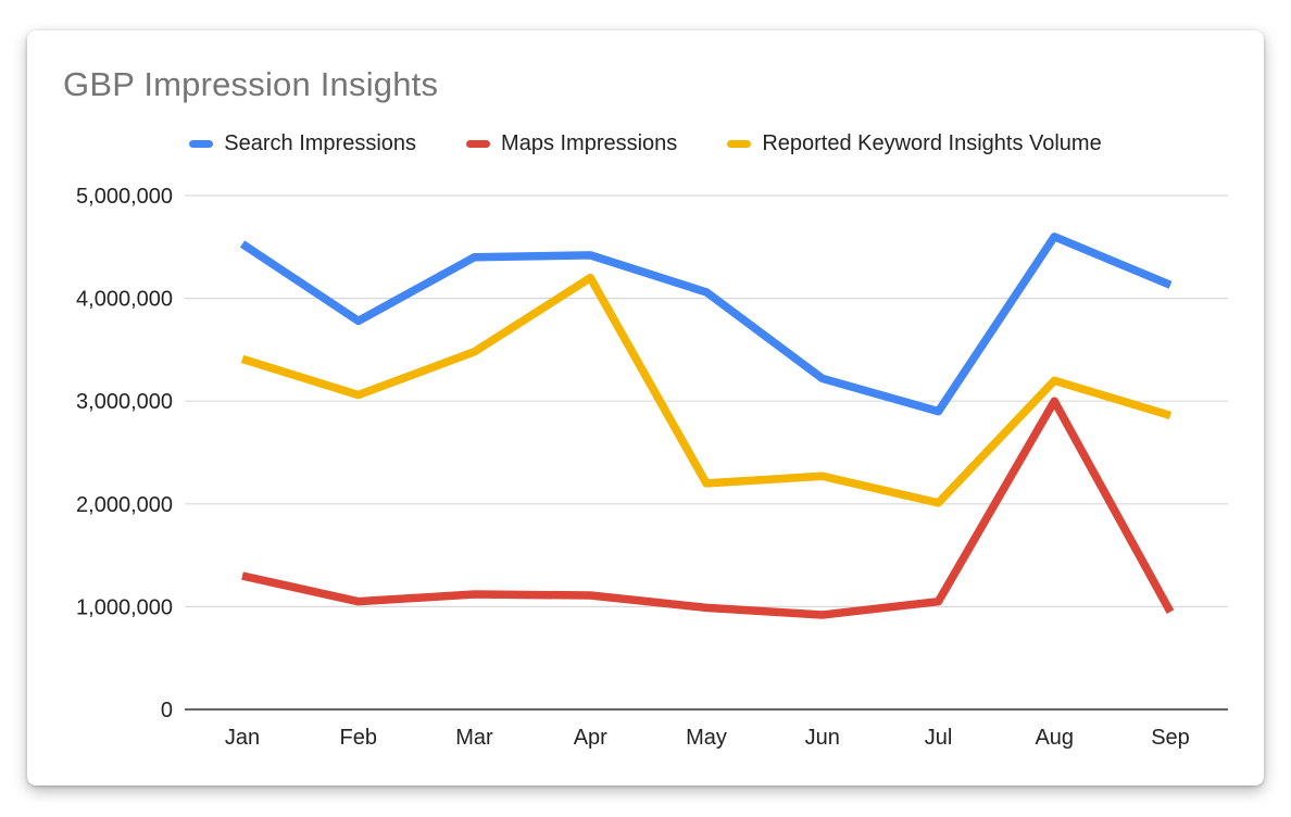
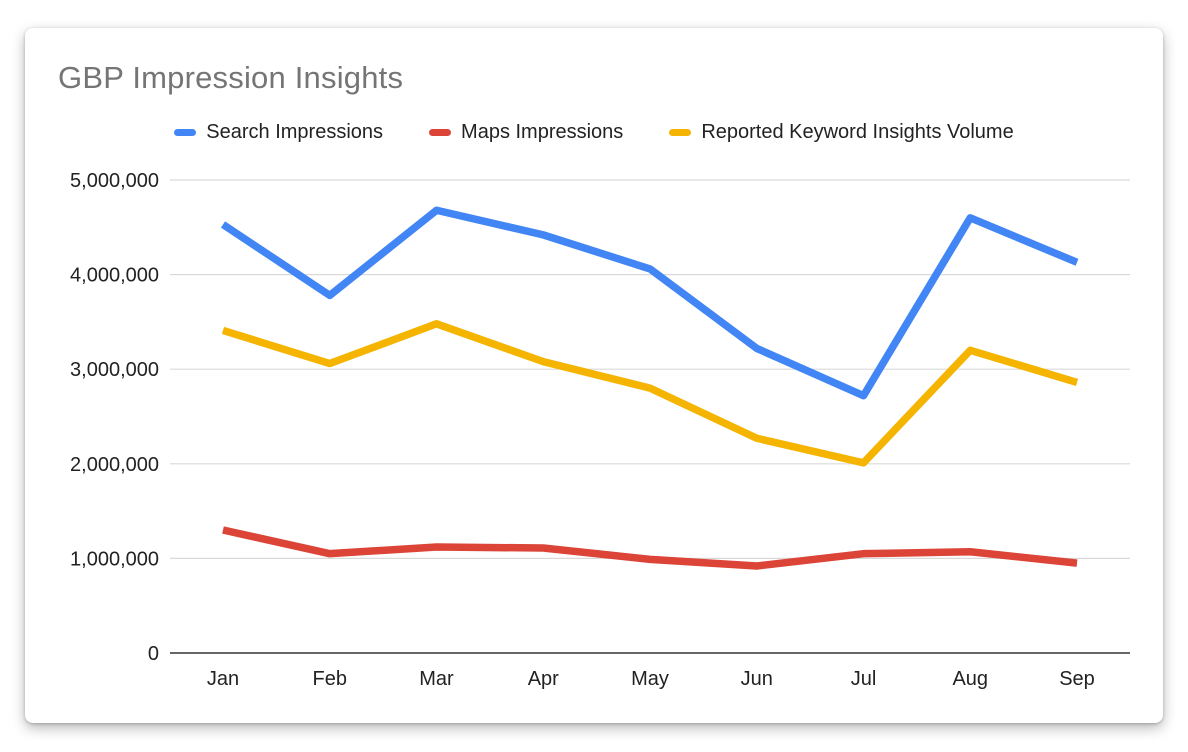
Search Impressions/Mar: 4400000 -> 4700000
Reported Keyword Insights Volume/Apr: 4200000 -> 3100000
Reported Keyword Insights Volume/May: 2200000 -> 2800000
Search Impressions/Jul: 2900000 -> 2700000
Maps Impressions/Aug: 3000000 -> 1100000
